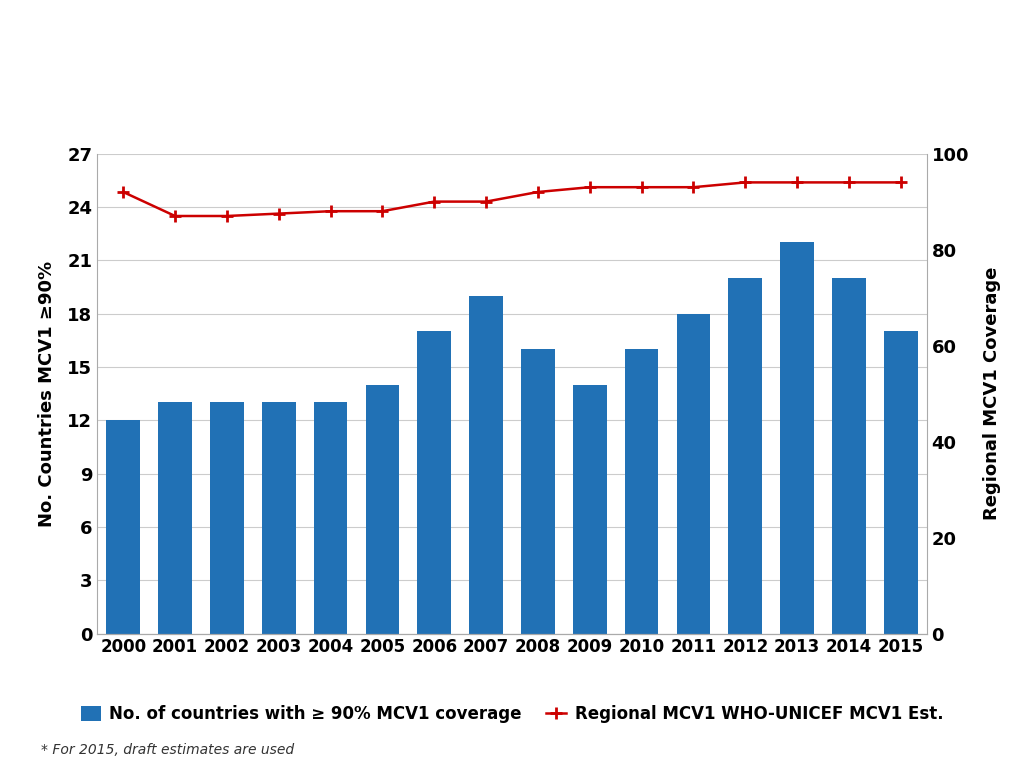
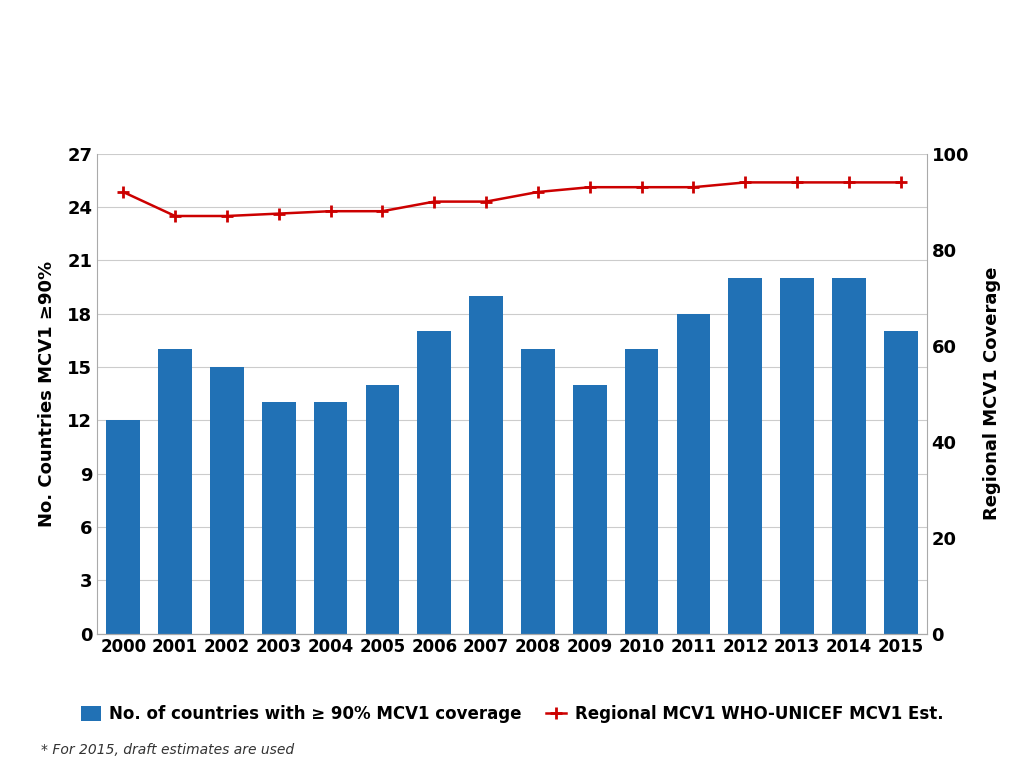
No. of countries with ≥ 90% MCV1 coverage/2001: 13 -> 16
No. of countries with ≥ 90% MCV1 coverage/2002: 13 -> 15
No. of countries with ≥ 90% MCV1 coverage/2013: 22 -> 20
